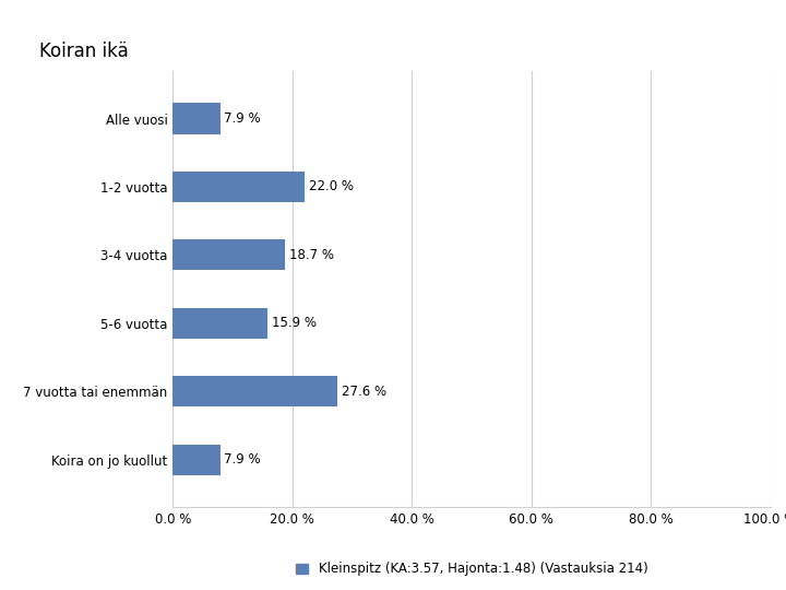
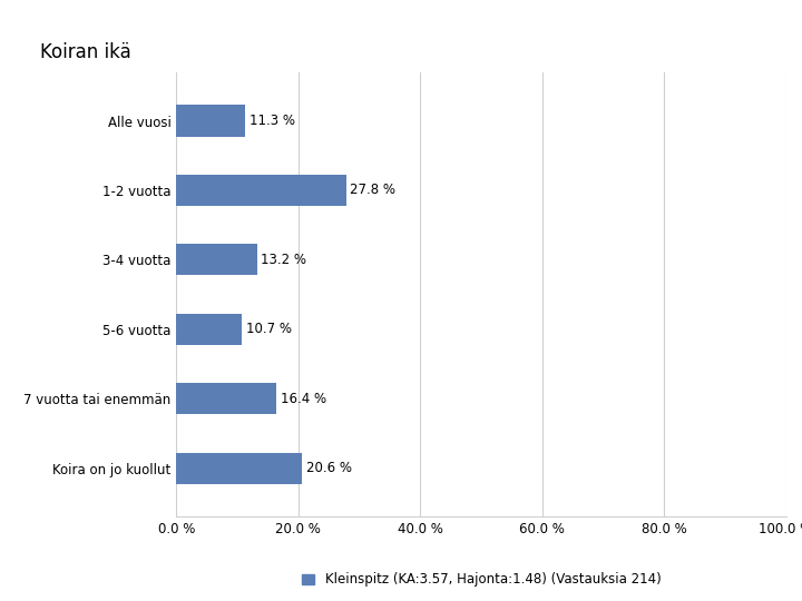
Alle vuosi: 7.9 -> 11.3
1-2 vuotta: 22.0 -> 27.8
3-4 vuotta: 18.7 -> 13.2
5-6 vuotta: 15.9 -> 10.7
7 vuotta tai enemmän: 27.6 -> 16.4
Koira on jo kuollut: 7.9 -> 20.6
